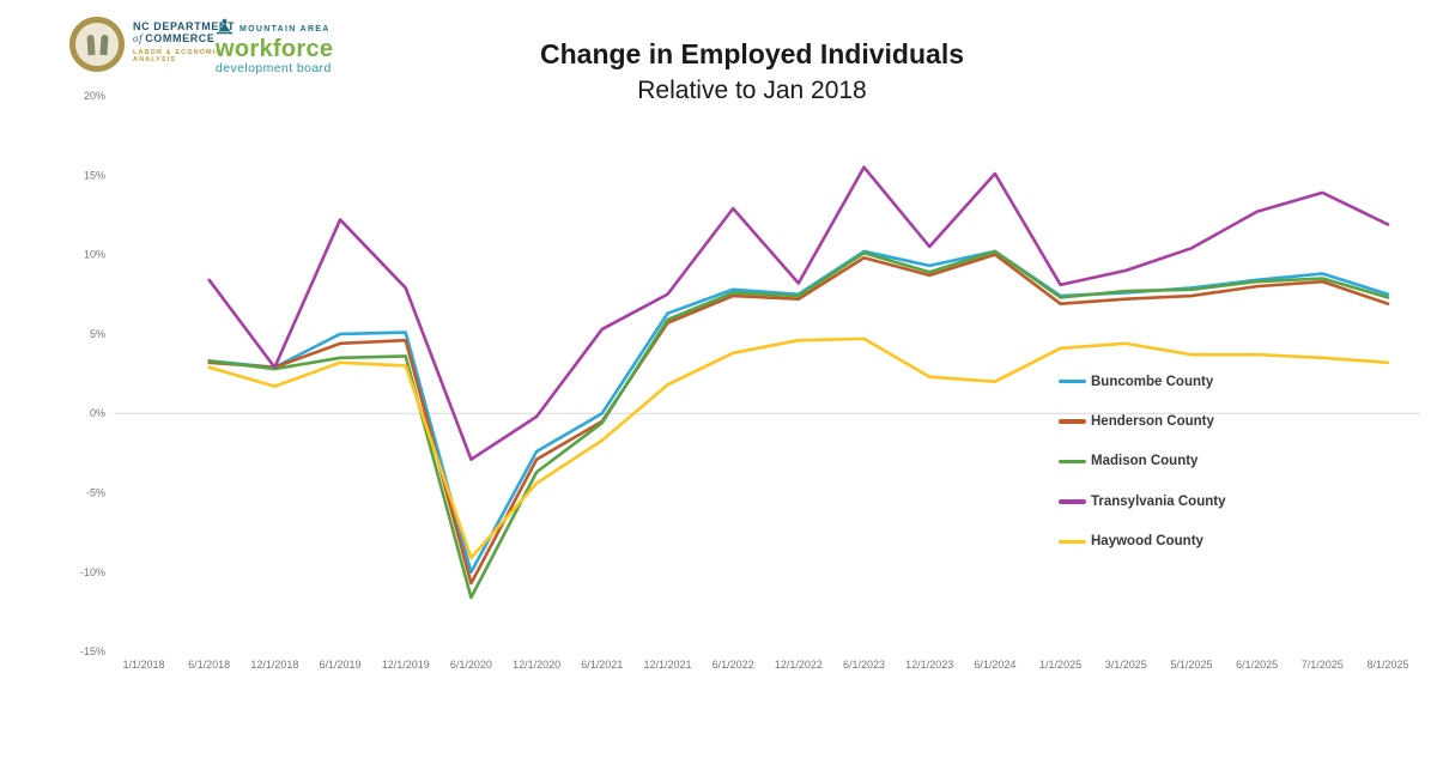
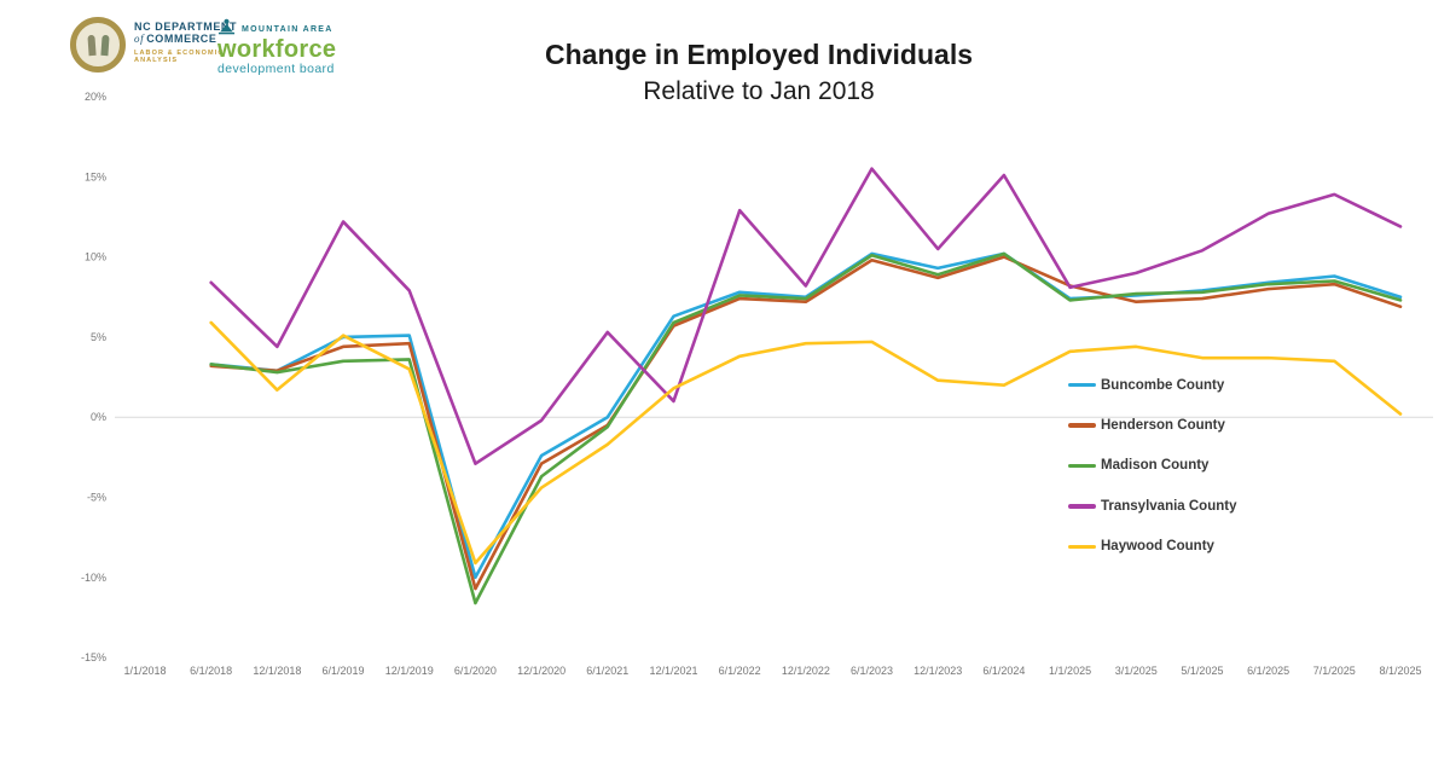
Haywood County/6/1/2018: 2.9% -> 5.9%
Transylvania County/12/1/2018: 2.9% -> 4.4%
Haywood County/6/1/2019: 3.2% -> 5.1%
Transylvania County/12/1/2021: 7.5% -> 1.0%
Henderson County/1/1/2025: 6.9% -> 8.2%
Haywood County/8/1/2025: 3.2% -> 0.2%
